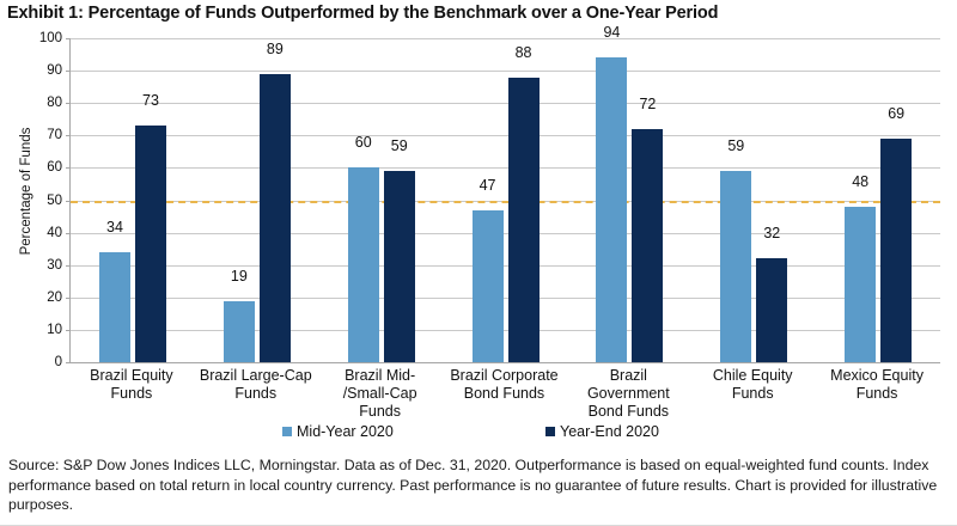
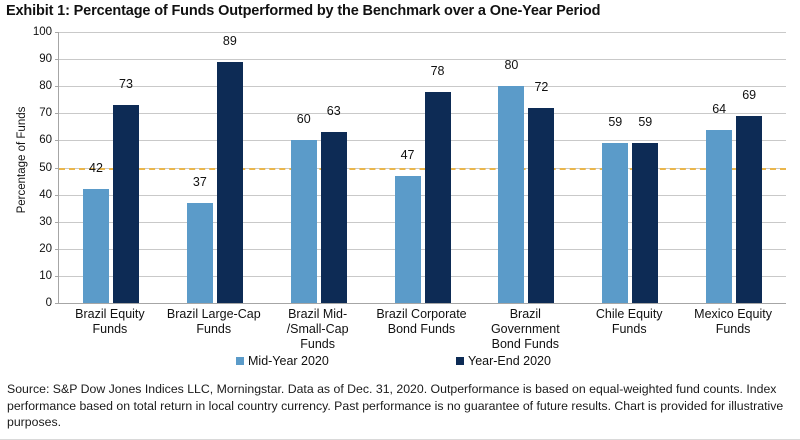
Mid-Year 2020/Brazil Equity Funds: 34 -> 42
Mid-Year 2020/Brazil Large-Cap Funds: 19 -> 37
Year-End 2020/Brazil Mid-/Small-Cap Funds: 59 -> 63
Year-End 2020/Brazil Corporate Bond Funds: 88 -> 78
Mid-Year 2020/Brazil Government Bond Funds: 94 -> 80
Year-End 2020/Chile Equity Funds: 32 -> 59
Mid-Year 2020/Mexico Equity Funds: 48 -> 64
